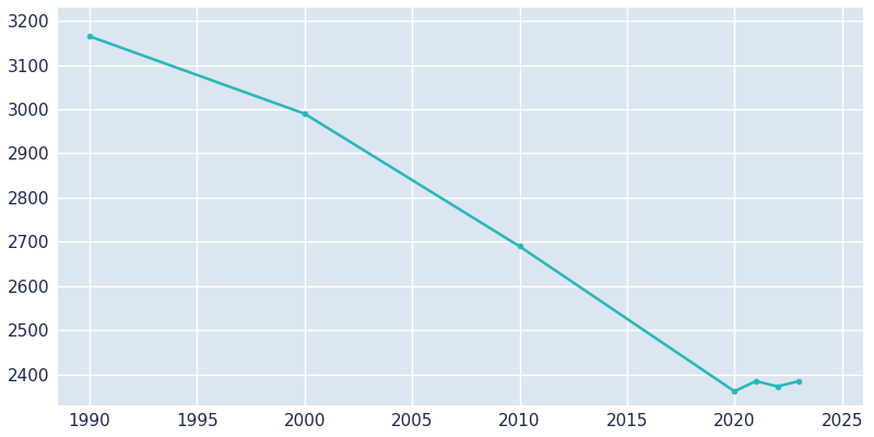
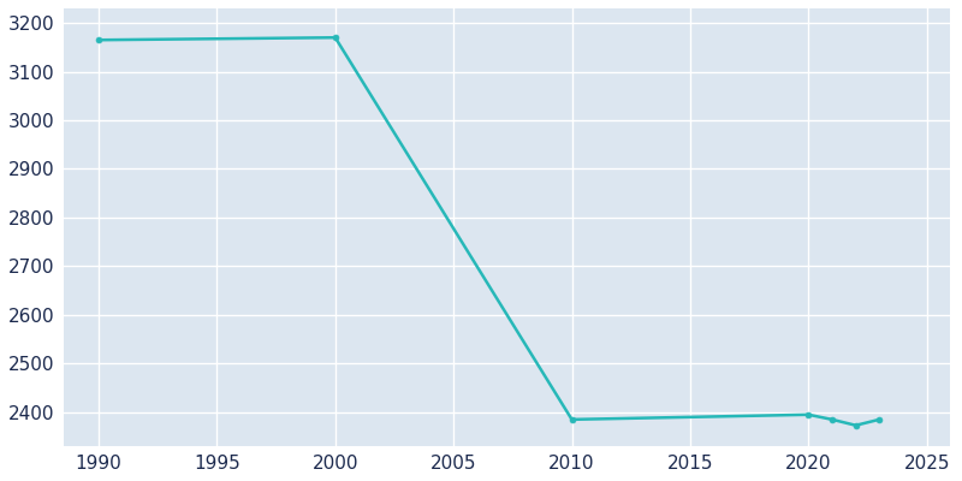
2000: 2990 -> 3170
2010: 2690 -> 2385
2020: 2362 -> 2395
